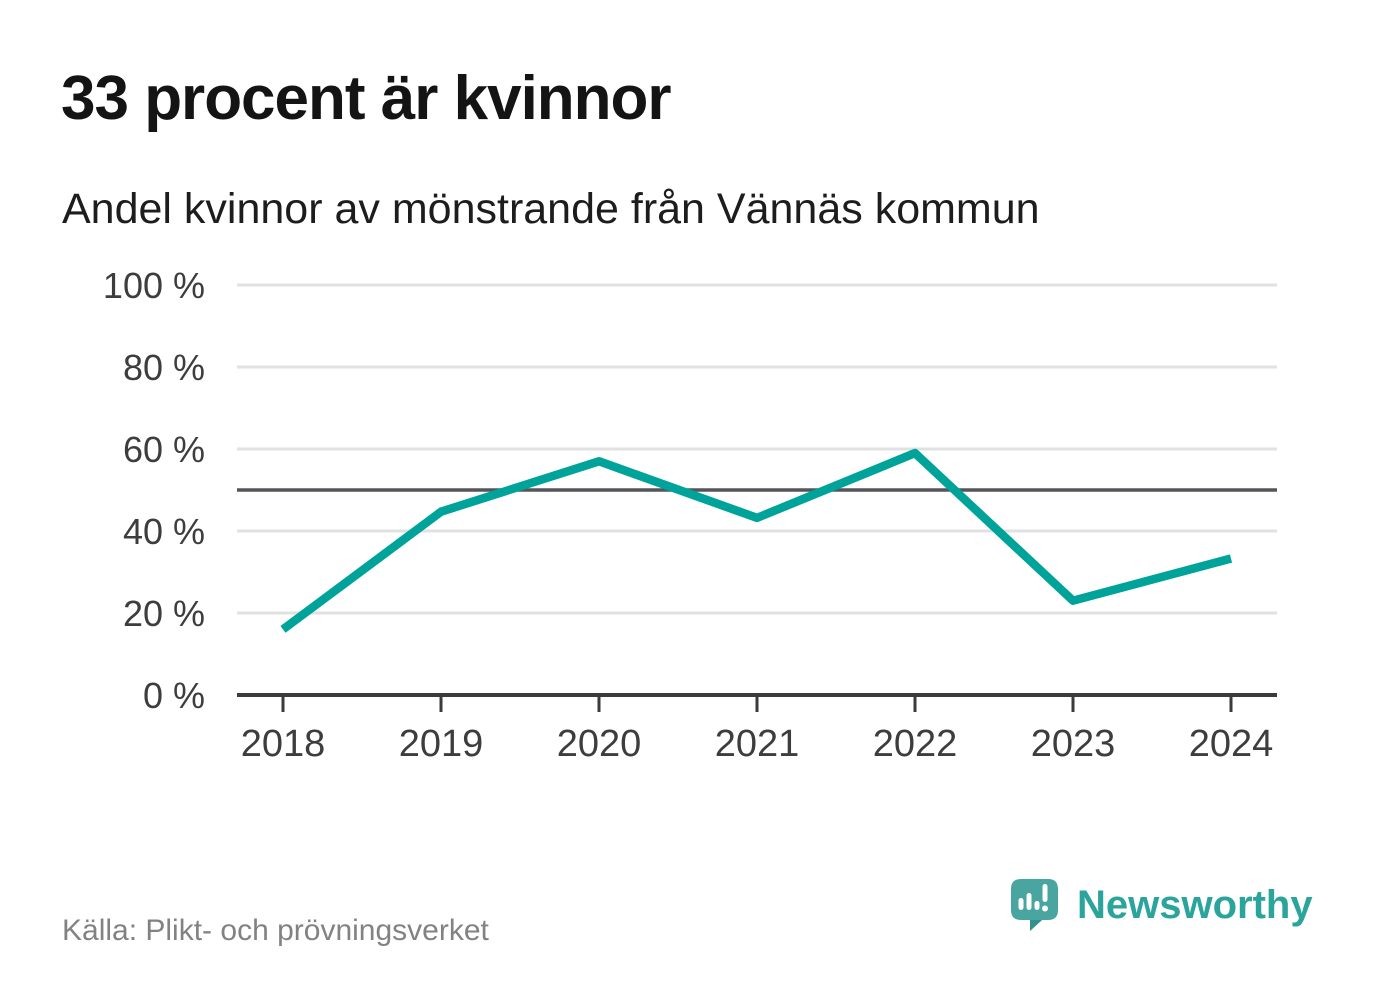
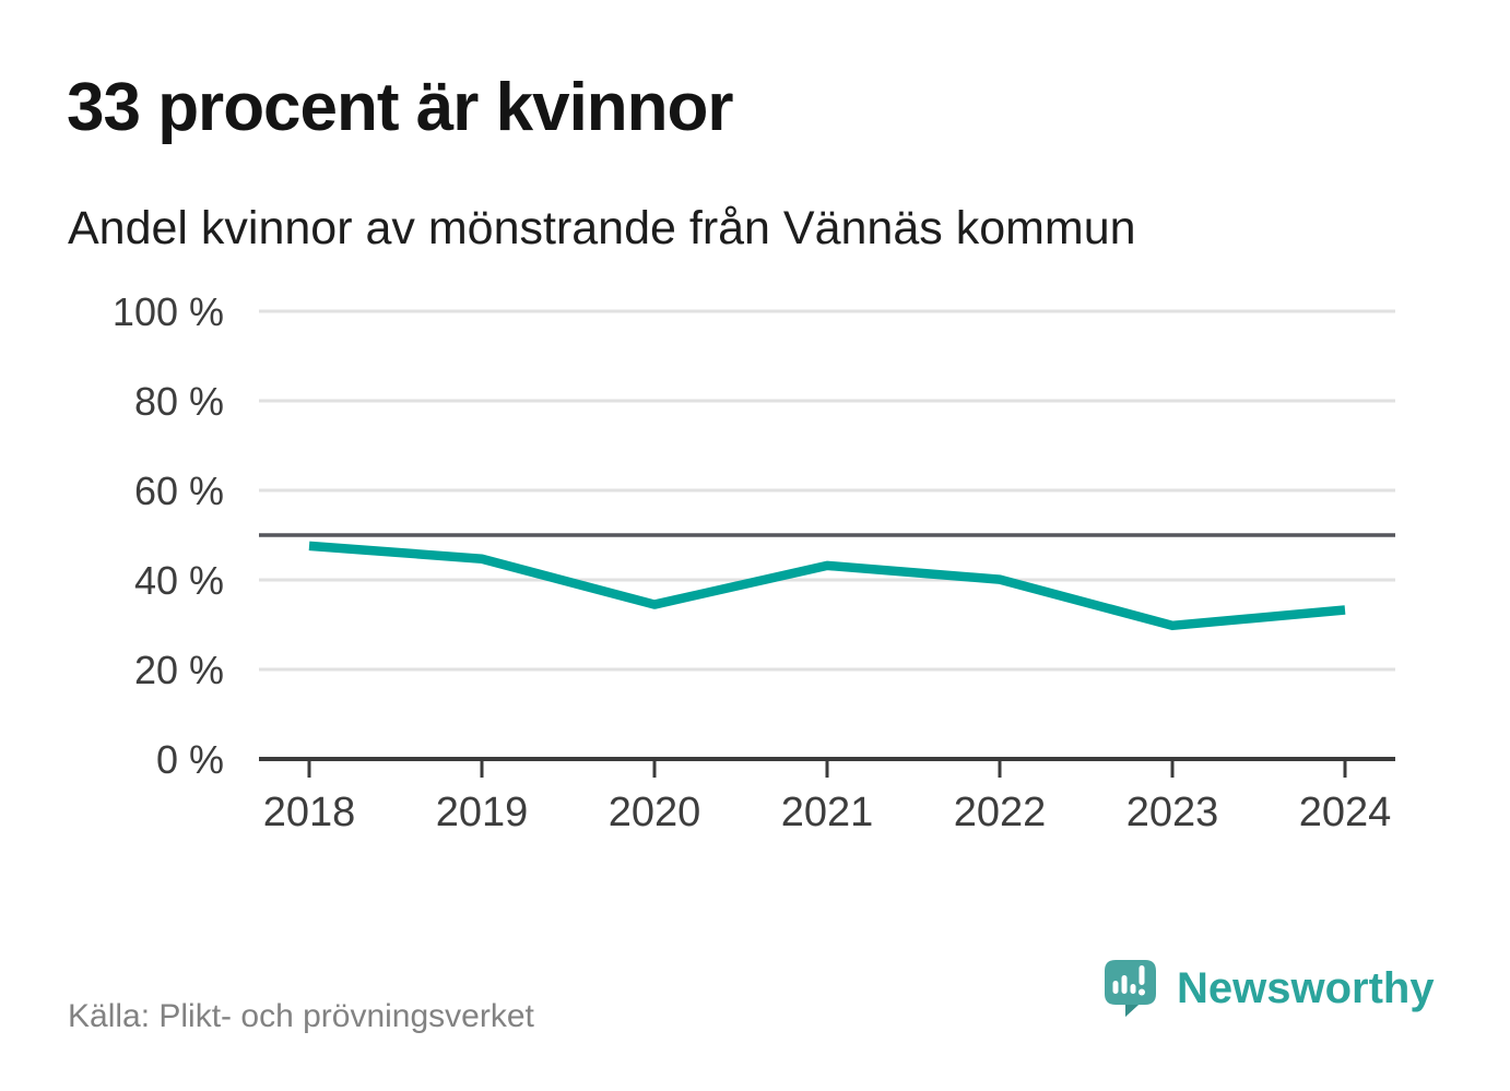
2018: 16% -> 48%
2020: 57% -> 34%
2022: 59% -> 40%
2023: 23% -> 30%
